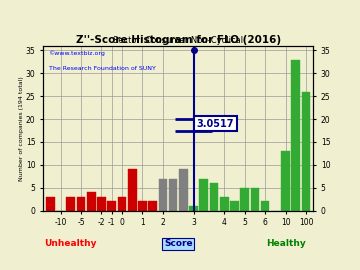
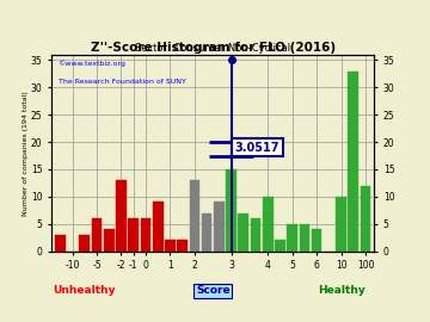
-5: 3 -> 6
-2: 3 -> 13
-1: 2 -> 6
0: 3 -> 6
2: 7 -> 13
3: 1 -> 15
4: 3 -> 10
6: 2 -> 4
10: 13 -> 10
100: 26 -> 12
